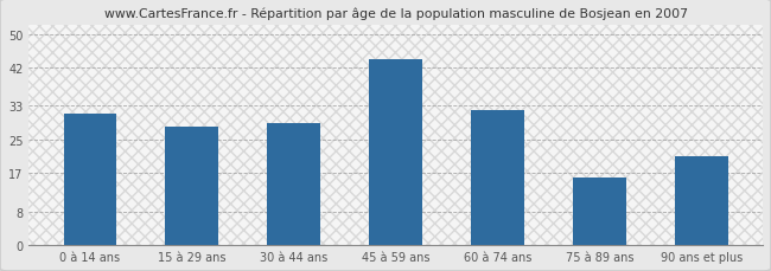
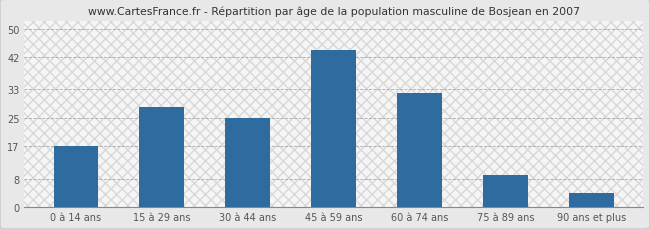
0 à 14 ans: 31 -> 17
30 à 44 ans: 29 -> 25
75 à 89 ans: 16 -> 9
90 ans et plus: 21 -> 4
